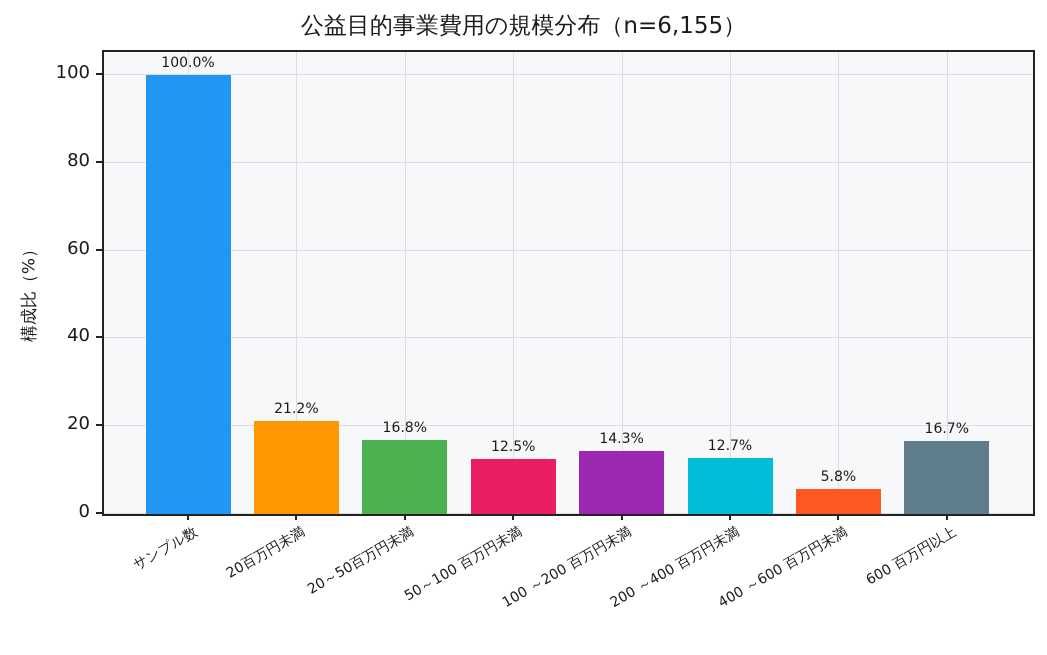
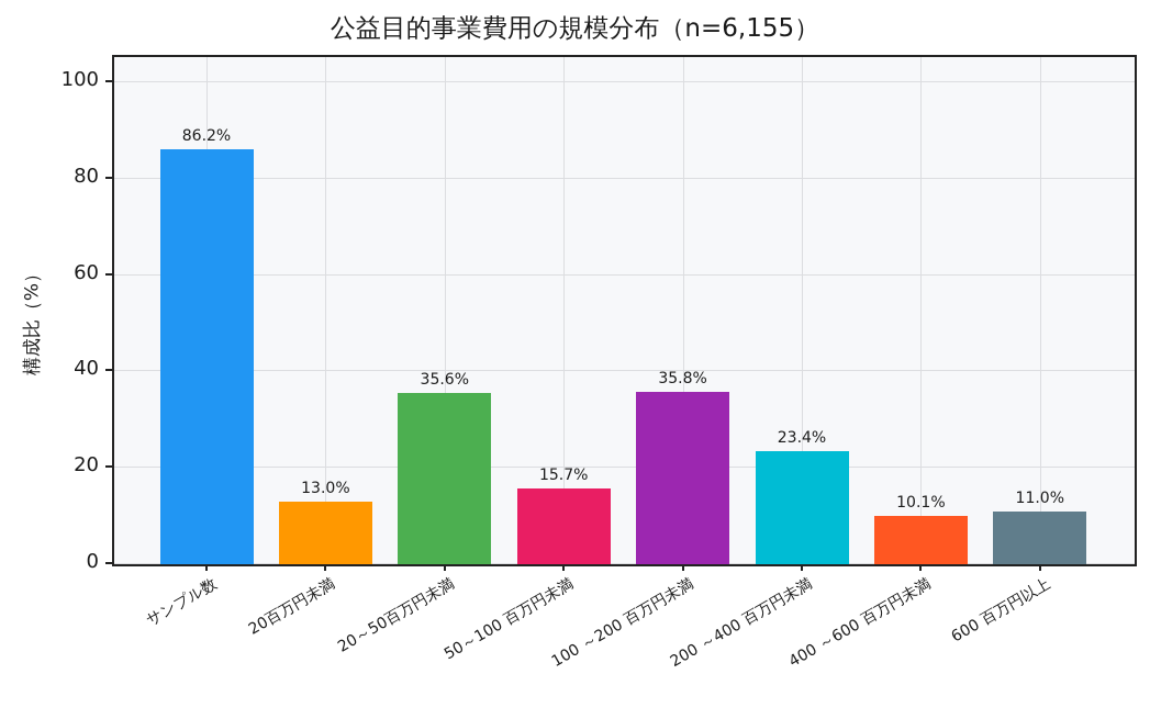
サンプル数: 100.0% -> 86.2%
20百万円未満: 21.2% -> 13.0%
20～50百万円未満: 16.8% -> 35.6%
50～100 百万円未満: 12.5% -> 15.7%
100 ～200 百万円未満: 14.3% -> 35.8%
200 ～400 百万円未満: 12.7% -> 23.4%
400 ～600 百万円未満: 5.8% -> 10.1%
600 百万円以上: 16.7% -> 11.0%
